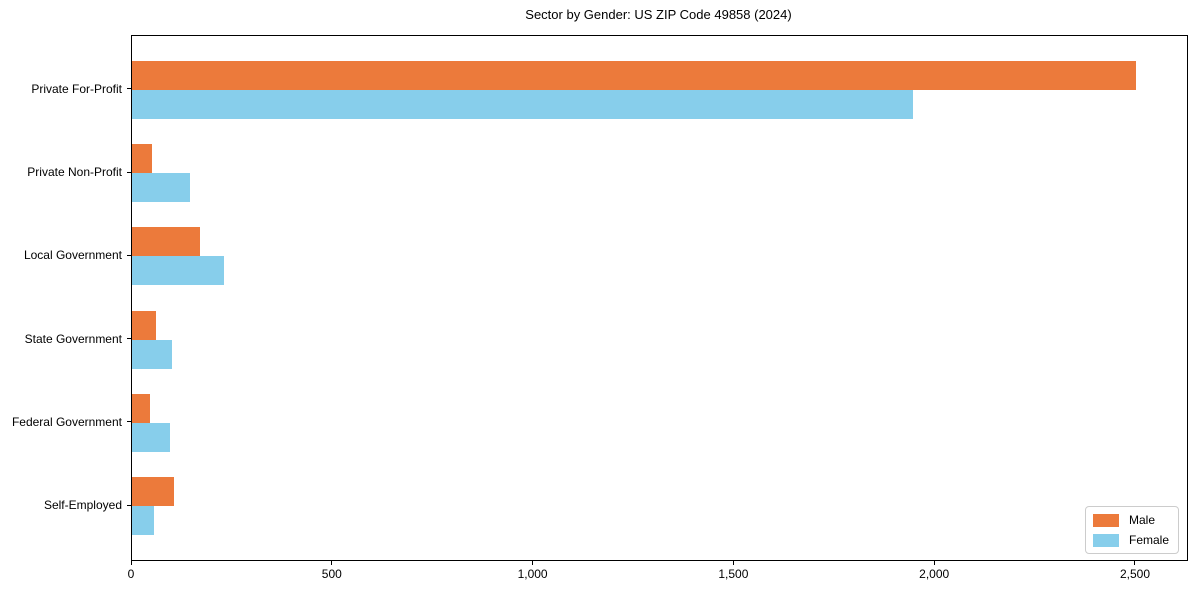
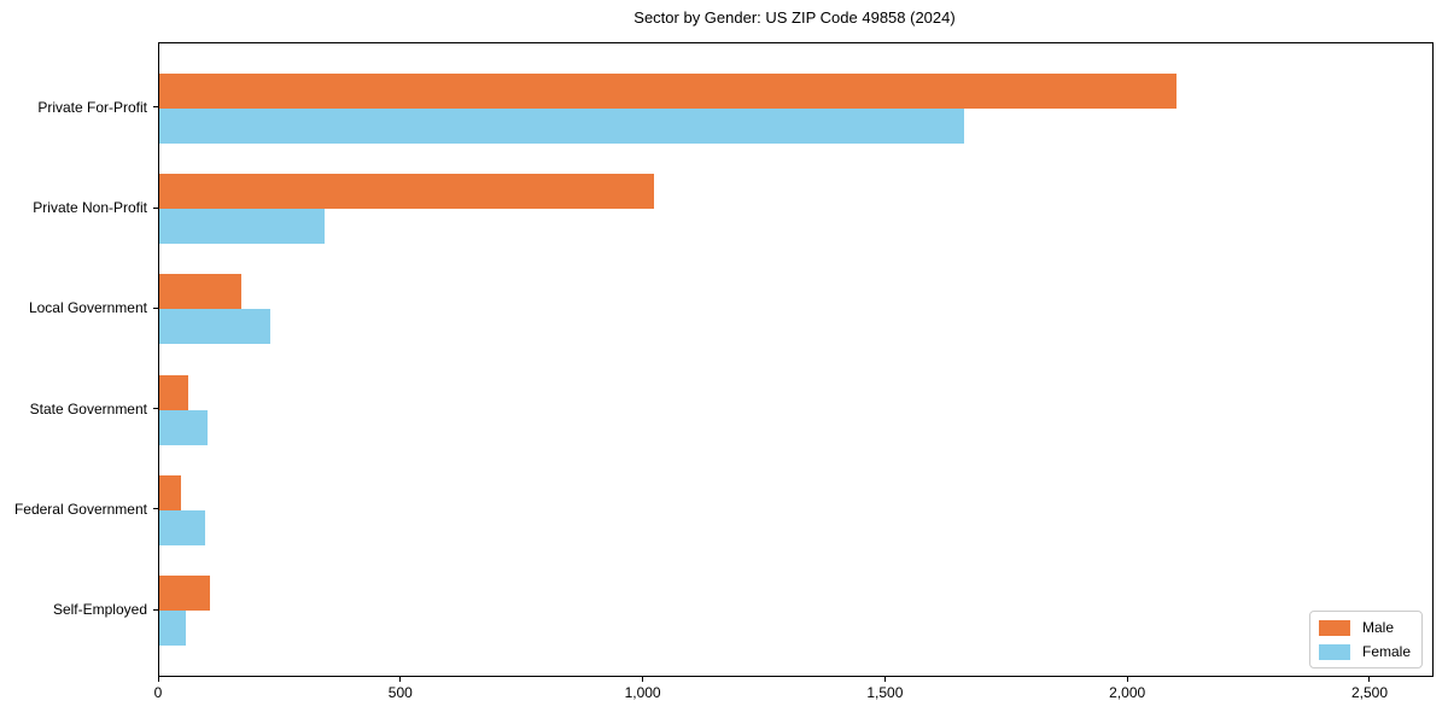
Male/Private For-Profit: 2500 -> 2100
Female/Private For-Profit: 1940 -> 1660
Male/Private Non-Profit: 50 -> 1020
Female/Private Non-Profit: 140 -> 340
